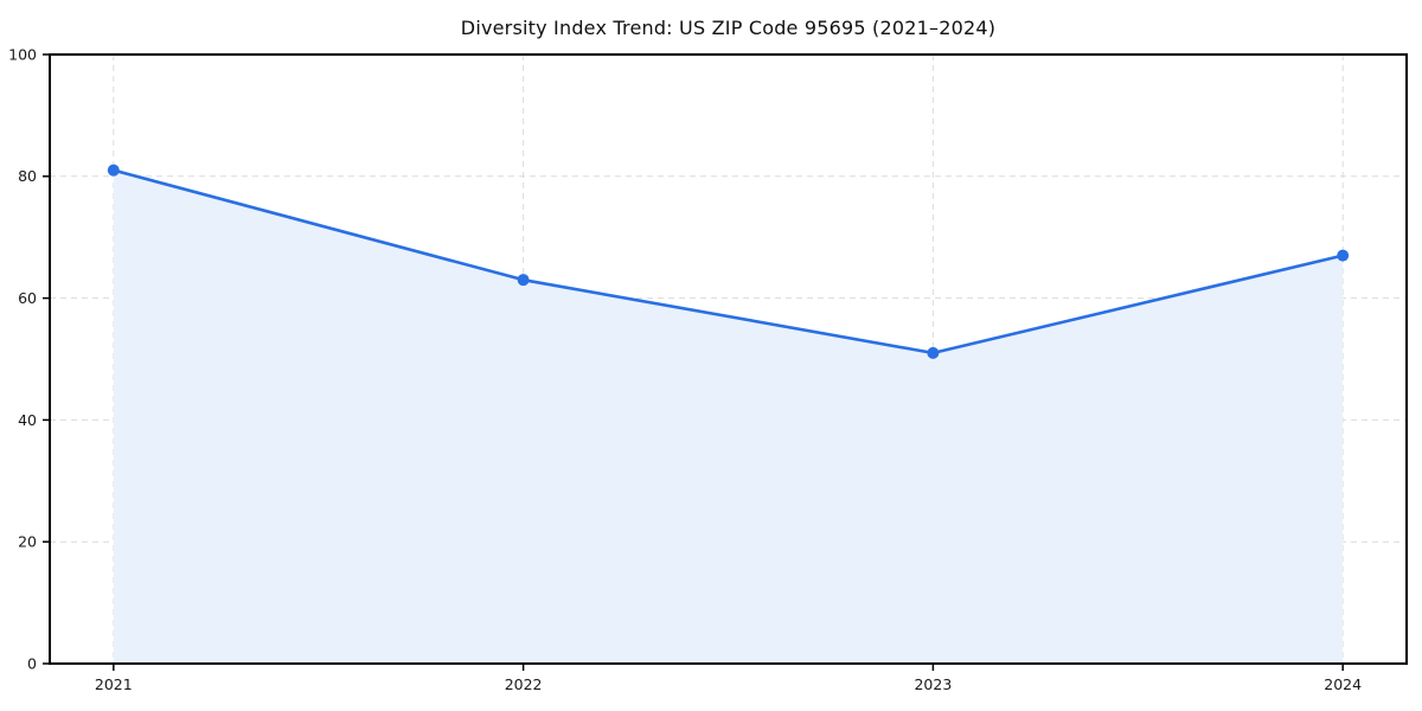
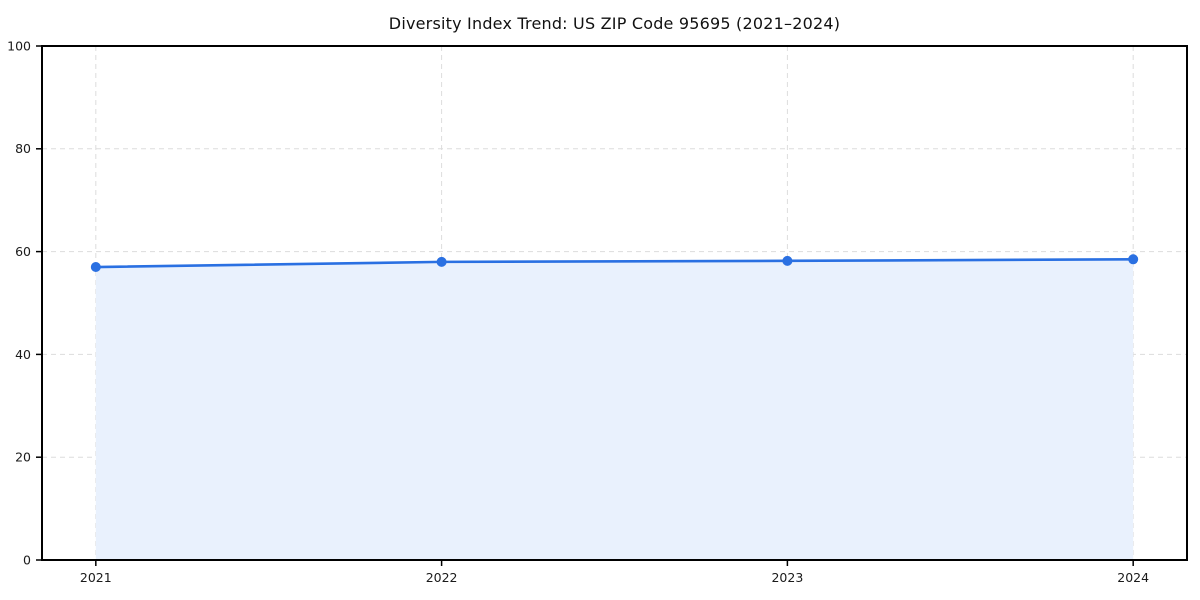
2021: 81 -> 57
2022: 63 -> 58
2023: 51 -> 58
2024: 67 -> 58
